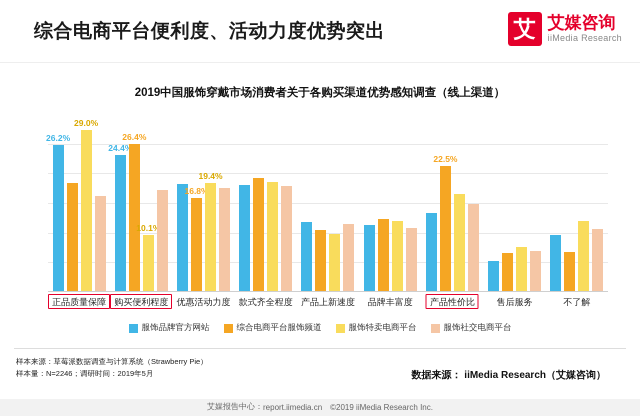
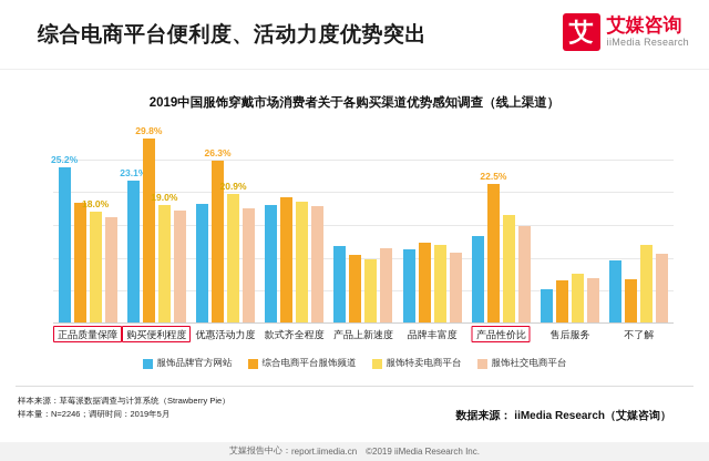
服饰品牌官方网站/正品质量保障: 26.2% -> 25.2%
服饰特卖电商平台/正品质量保障: 29.0% -> 18.0%
服饰品牌官方网站/购买便利程度: 24.4% -> 23.1%
综合电商平台服饰频道/购买便利程度: 26.4% -> 29.8%
服饰特卖电商平台/购买便利程度: 10.1% -> 19.0%
综合电商平台服饰频道/优惠活动力度: 16.8% -> 26.3%
服饰特卖电商平台/优惠活动力度: 19.4% -> 20.9%
